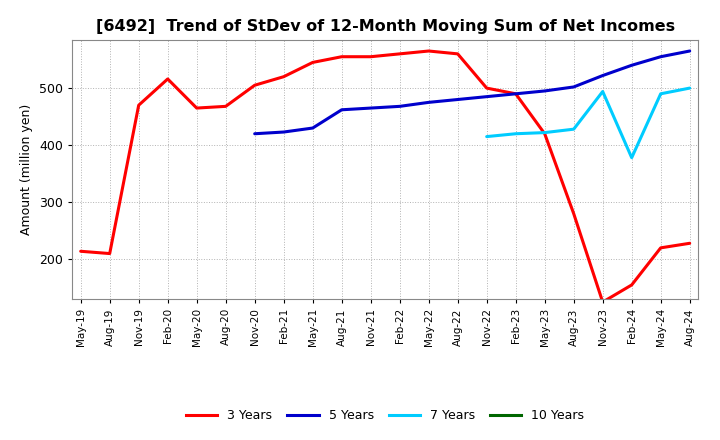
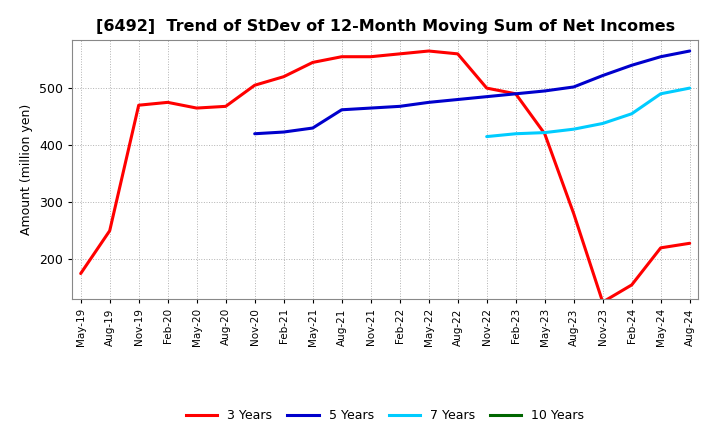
3 Years/May-19: 214 -> 175
3 Years/Aug-19: 210 -> 250
3 Years/Feb-20: 516 -> 475
7 Years/Nov-23: 494 -> 438
7 Years/Feb-24: 378 -> 455
